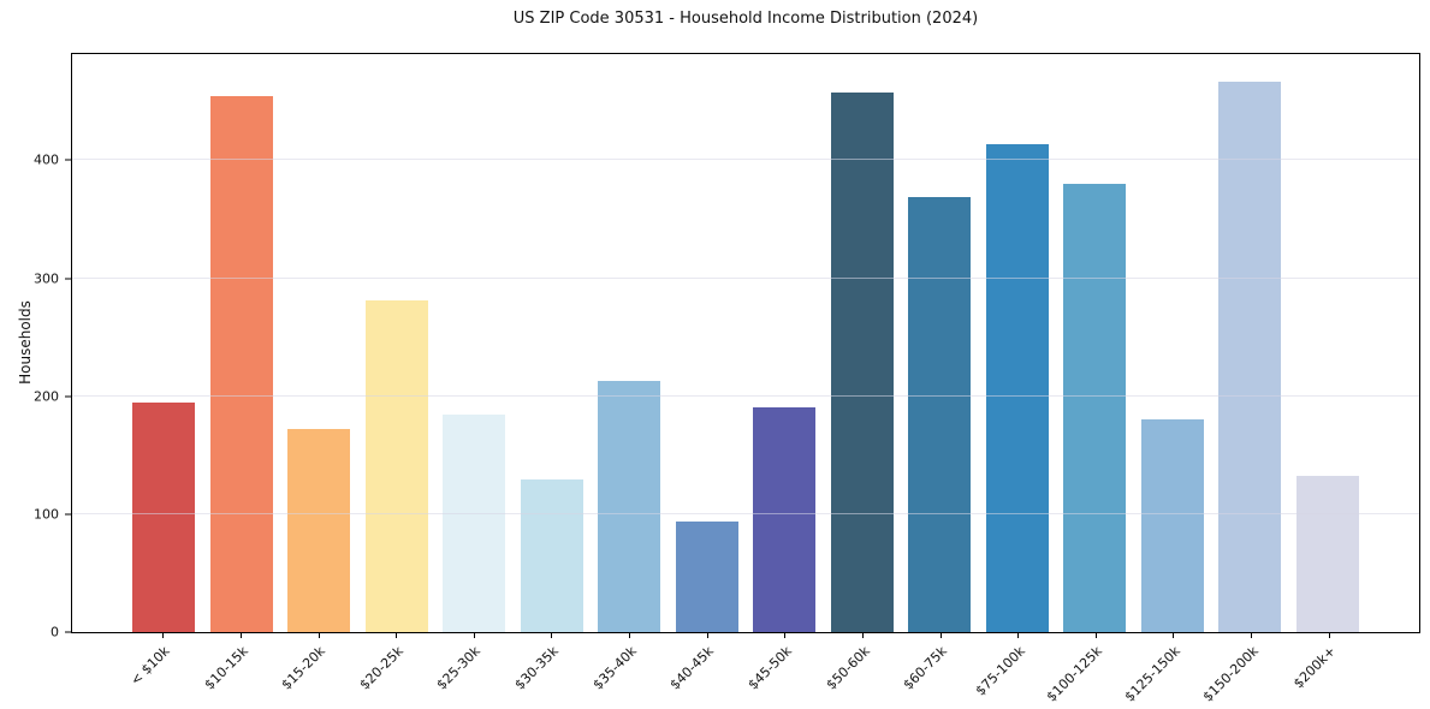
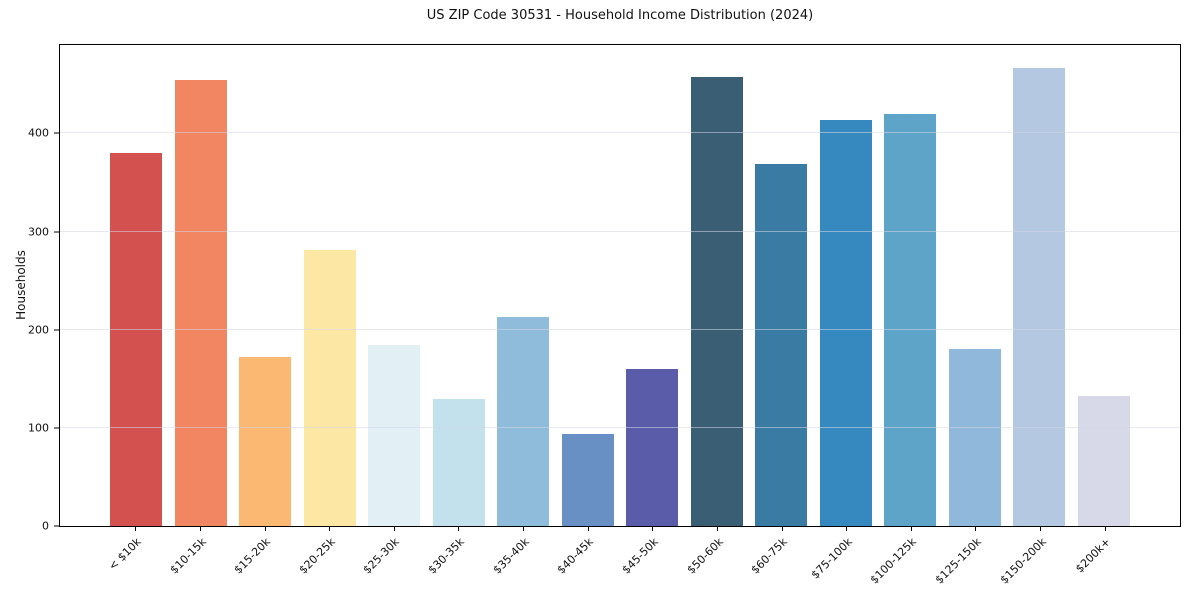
< $10k: 200 -> 380
$45-50k: 190 -> 160
$100-125k: 380 -> 420
